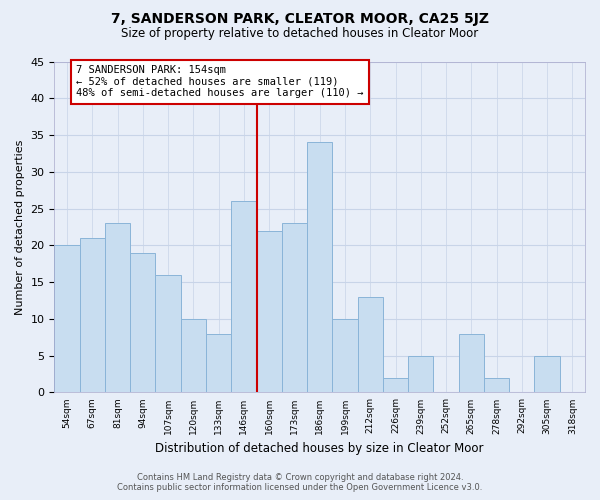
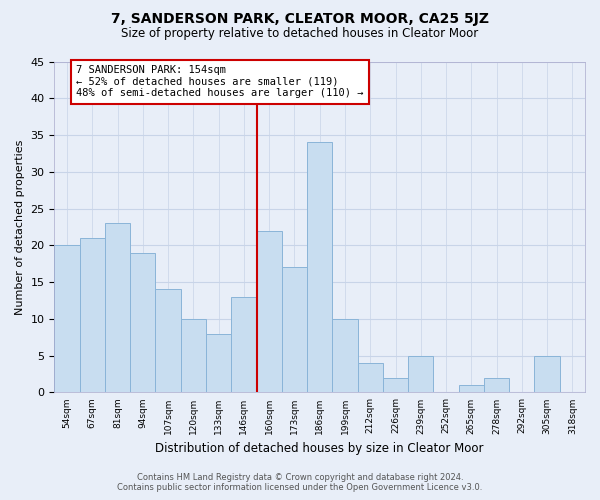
107sqm: 16 -> 14
146sqm: 26 -> 13
173sqm: 23 -> 17
212sqm: 13 -> 4
265sqm: 8 -> 1
